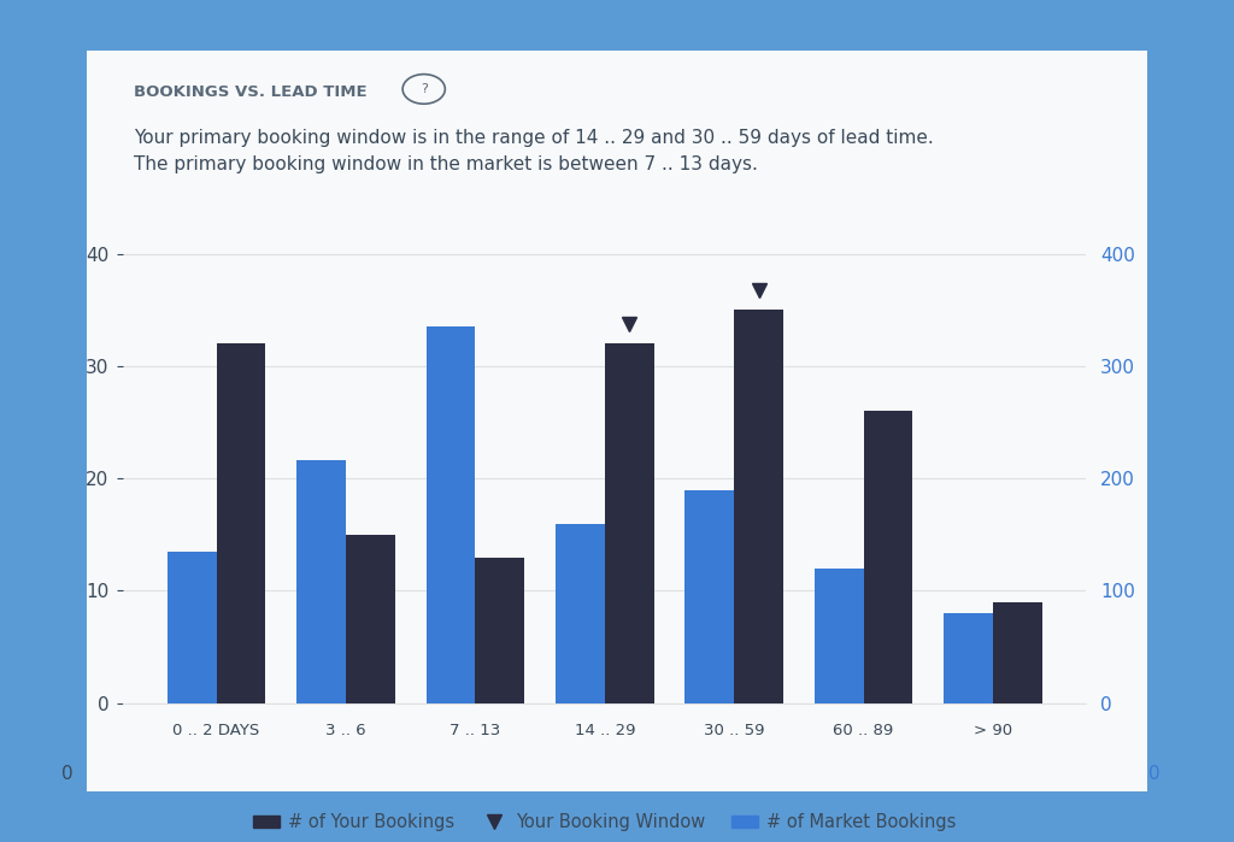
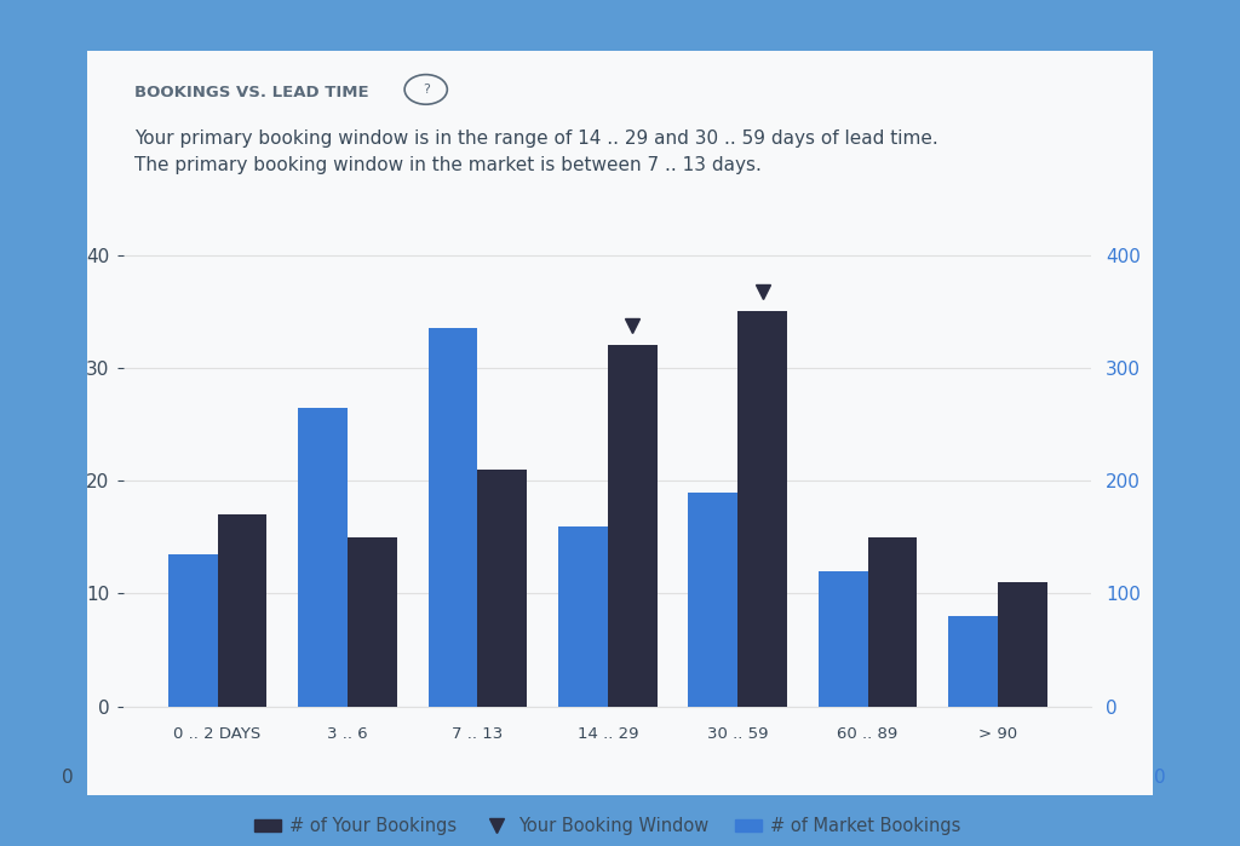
# of Your Bookings/0 .. 2 DAYS: 32 -> 17
# of Market Bookings/3 .. 6: 21.6 -> 26.5
# of Your Bookings/7 .. 13: 13 -> 21
# of Your Bookings/60 .. 89: 26 -> 15
# of Your Bookings/> 90: 9 -> 11
